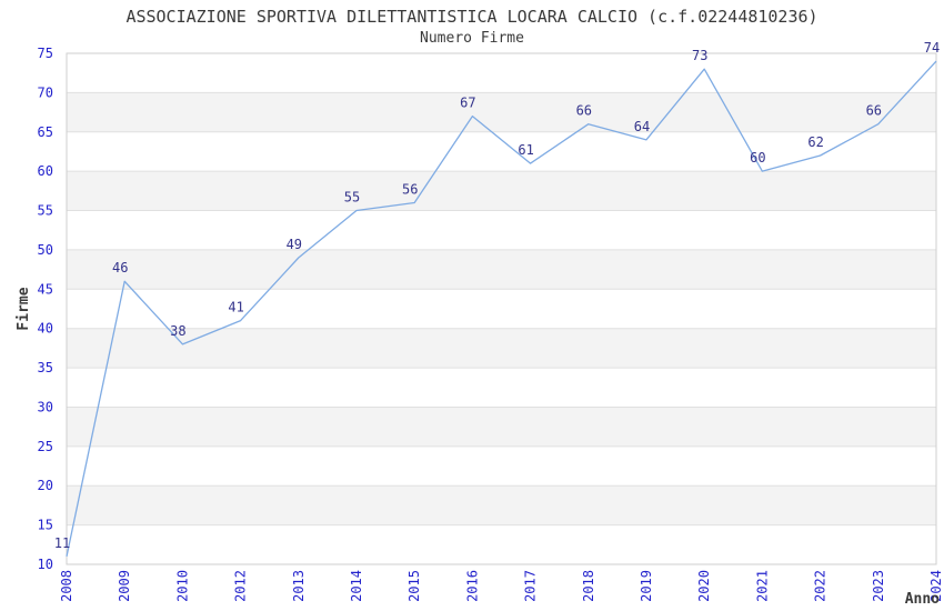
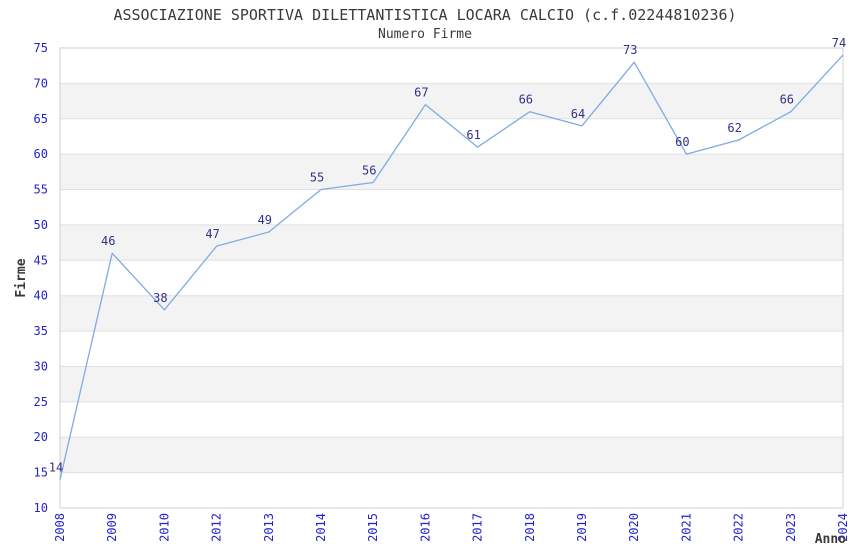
2008: 11 -> 14
2012: 41 -> 47
